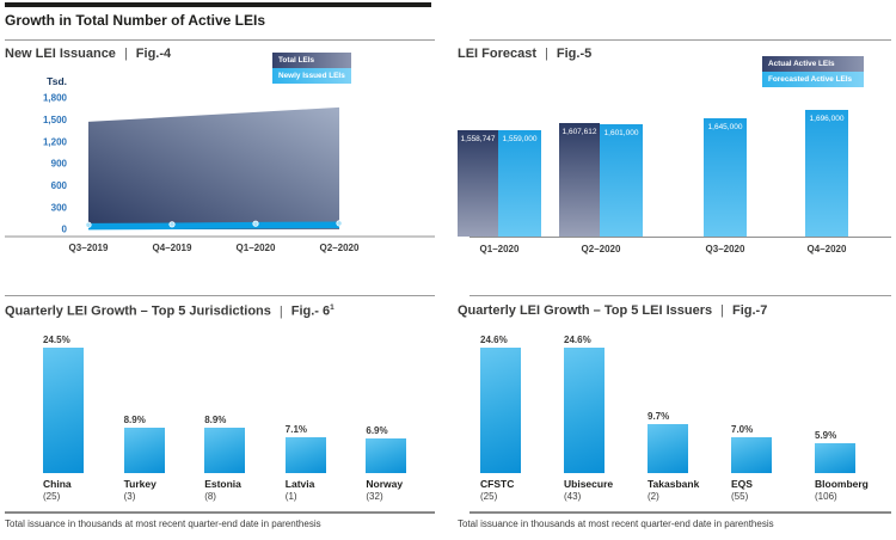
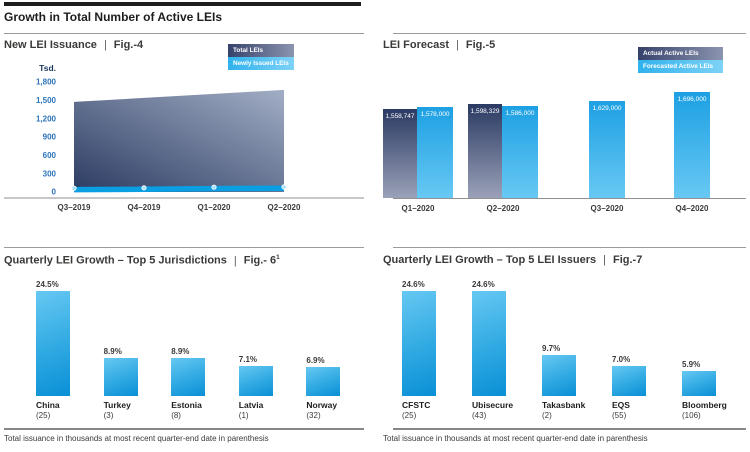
LEI Forecast/Forecasted Active LEIs/Q1–2020: 1,559,000 -> 1,578,000
LEI Forecast/Actual Active LEIs/Q2–2020: 1,607,612 -> 1,598,329
LEI Forecast/Forecasted Active LEIs/Q2–2020: 1,601,000 -> 1,586,000
LEI Forecast/Forecasted Active LEIs/Q3–2020: 1,645,000 -> 1,629,000
